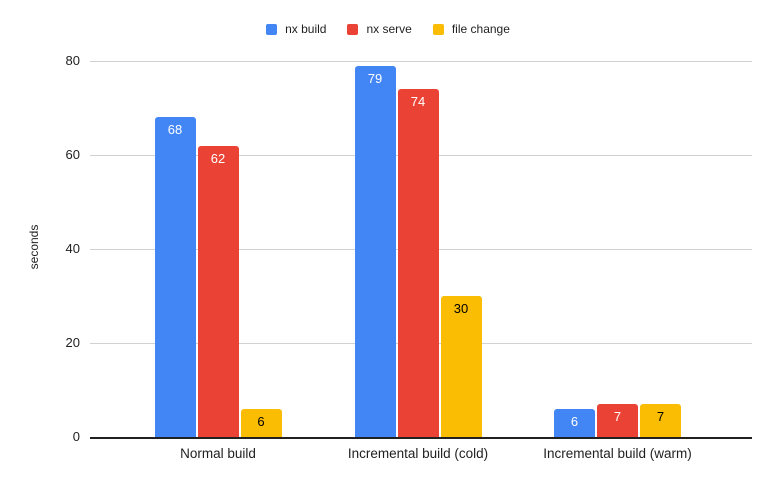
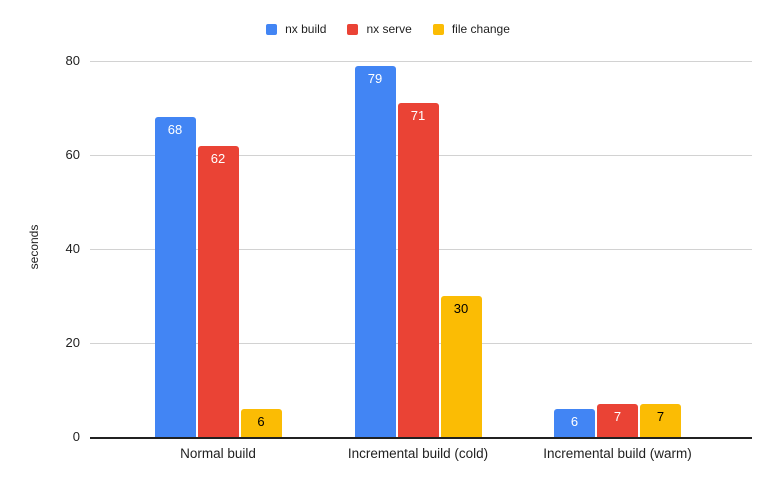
nx serve/Incremental build (cold): 74 -> 71
